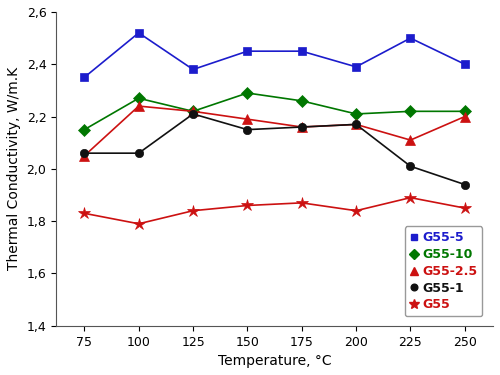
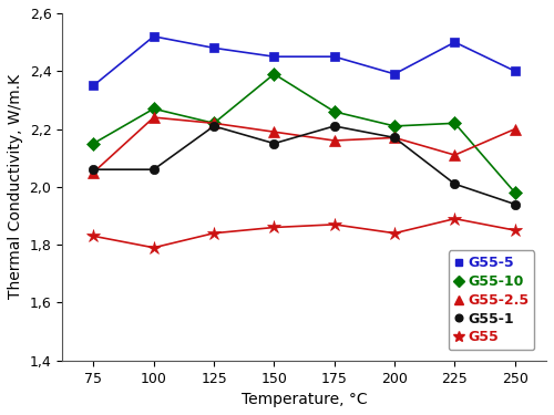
G55-5/125: 2,38 -> 2,48
G55-10/150: 2,29 -> 2,39
G55-1/175: 2,16 -> 2,21
G55-10/250: 2,22 -> 1,98
